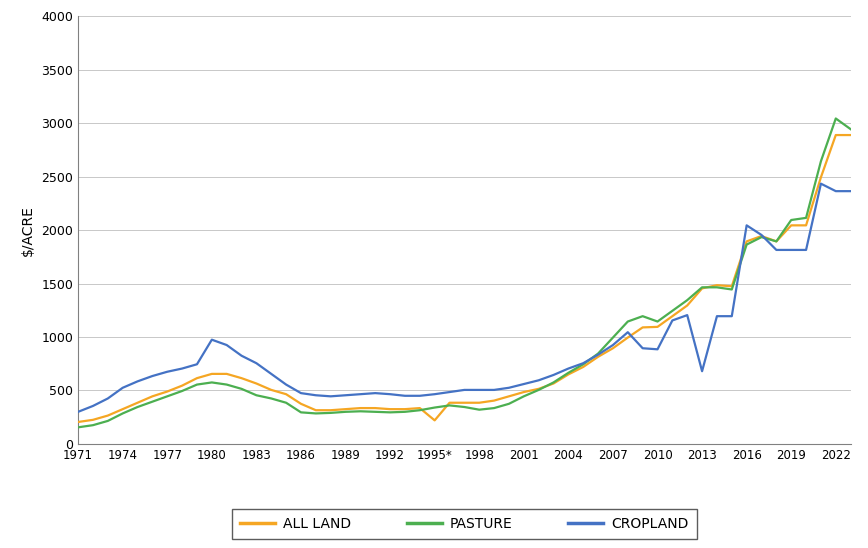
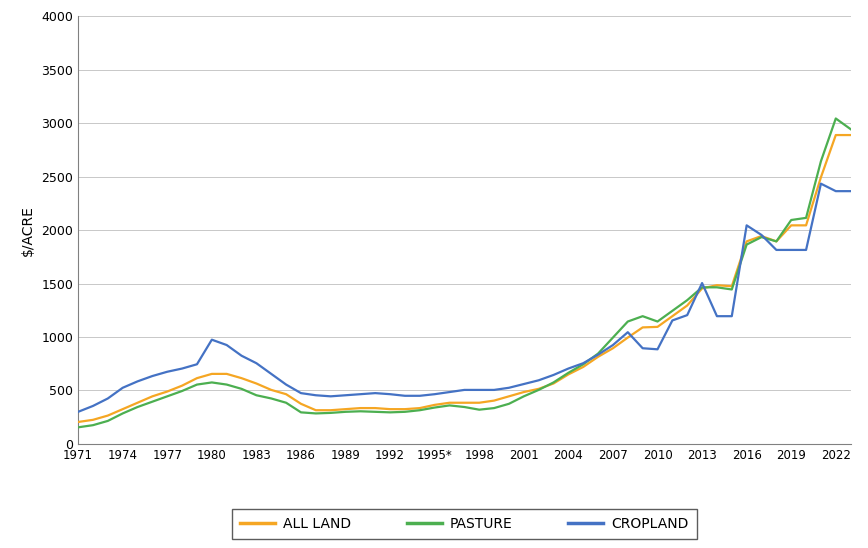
ALL LAND/1995*: 220 -> 360
CROPLAND/2013: 680 -> 1500
